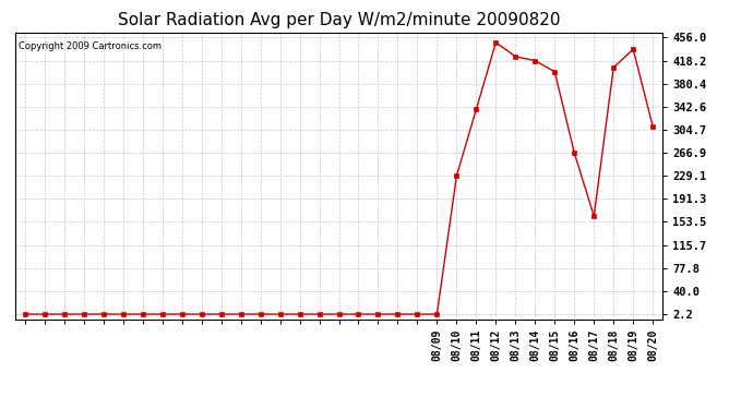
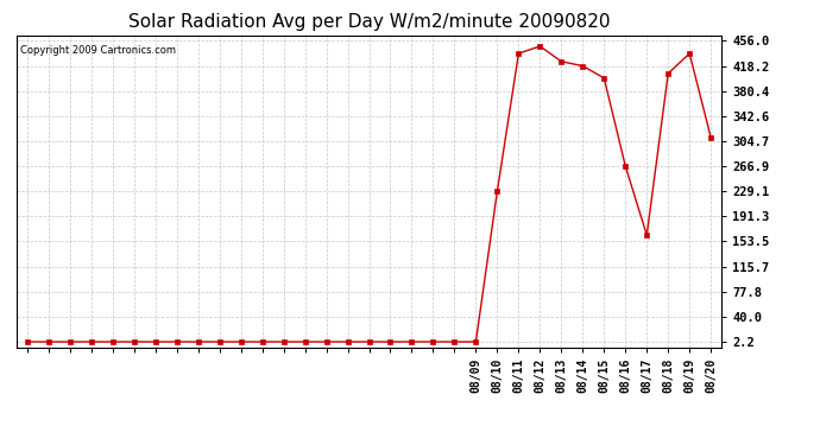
08/11: 338 -> 437
